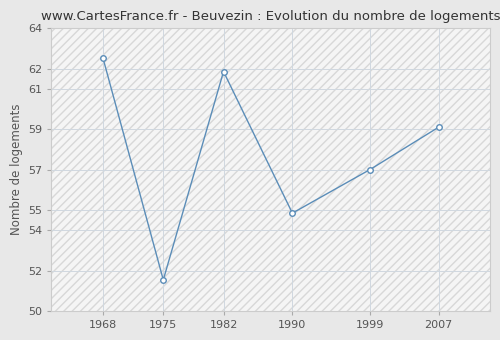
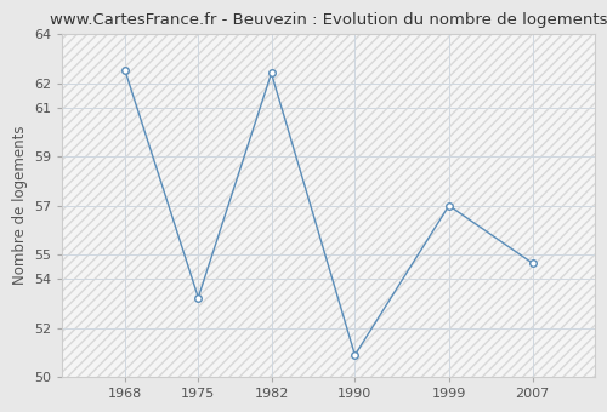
1975: 51.55 -> 53.25
1982: 61.85 -> 62.40
1990: 54.85 -> 50.90
2007: 59.10 -> 54.65
